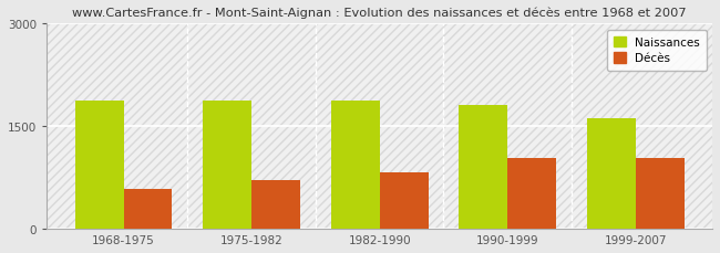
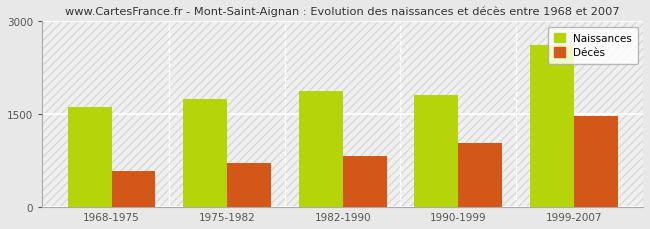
Naissances/1968-1975: 1870 -> 1620
Naissances/1975-1982: 1880 -> 1740
Naissances/1999-2007: 1610 -> 2620
Décès/1999-2007: 1040 -> 1480
